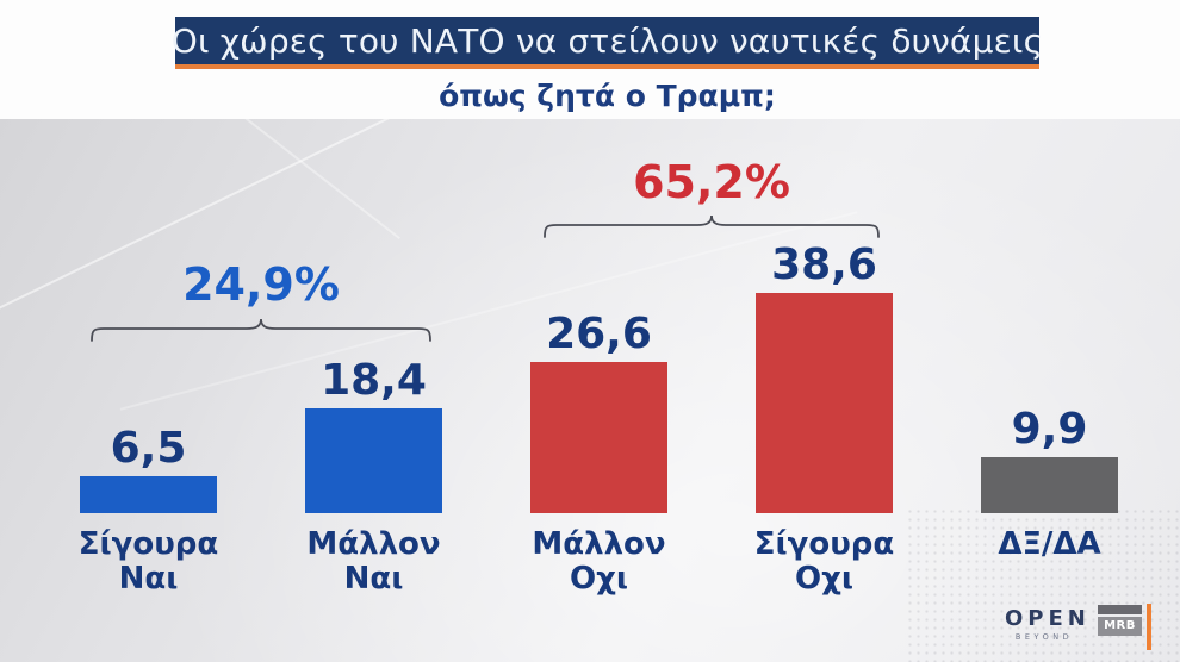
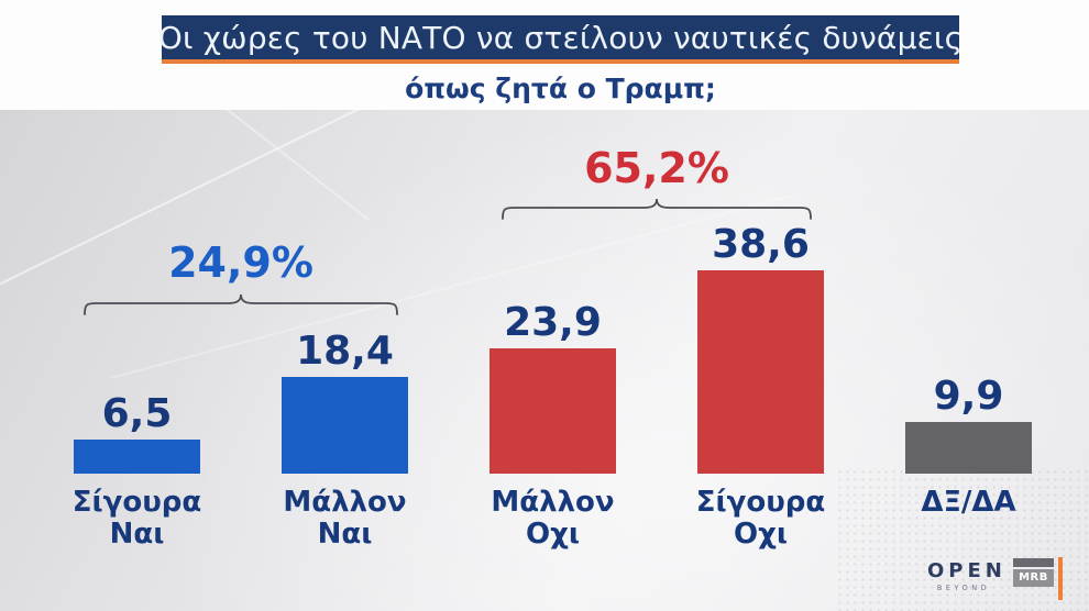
Μάλλον Οχι: 26,6 -> 23,9
